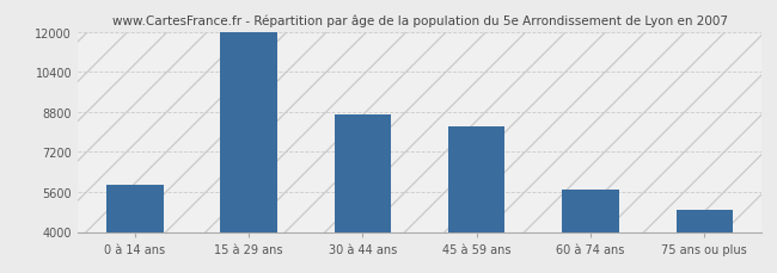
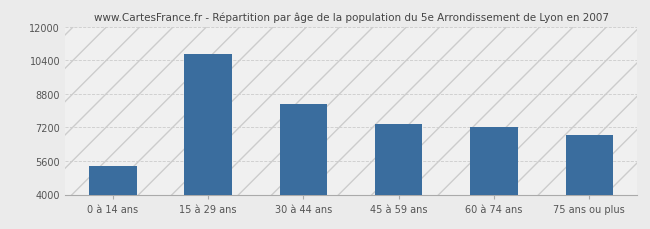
0 à 14 ans: 5900 -> 5350
15 à 29 ans: 11980 -> 10700
30 à 44 ans: 8700 -> 8300
45 à 59 ans: 8200 -> 7350
60 à 74 ans: 5700 -> 7200
75 ans ou plus: 4900 -> 6850
